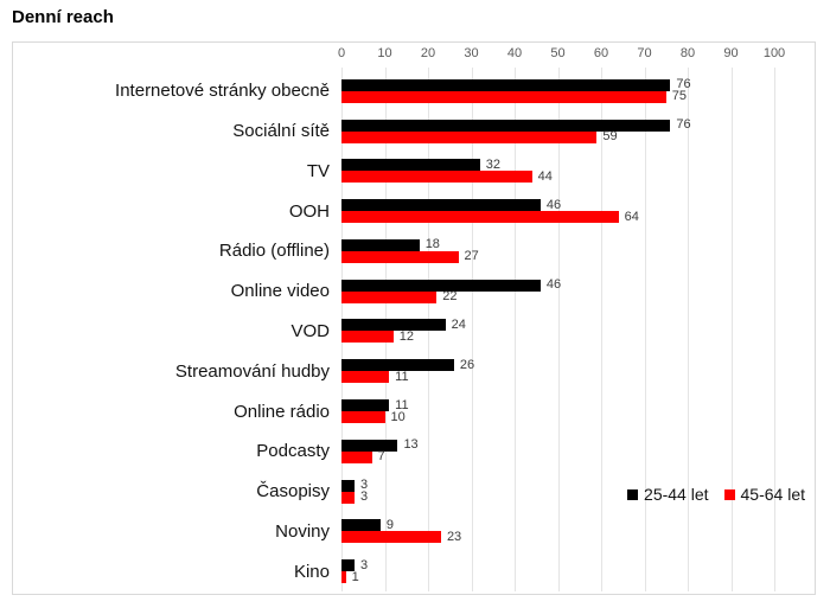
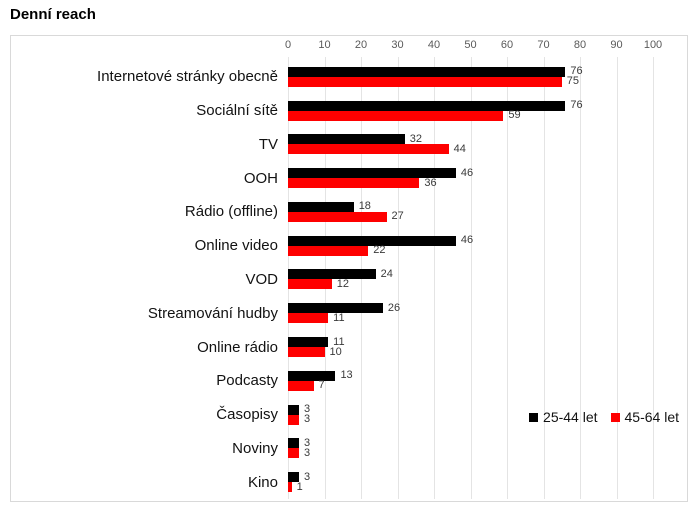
45-64 let/OOH: 64 -> 36
25-44 let/Noviny: 9 -> 3
45-64 let/Noviny: 23 -> 3
